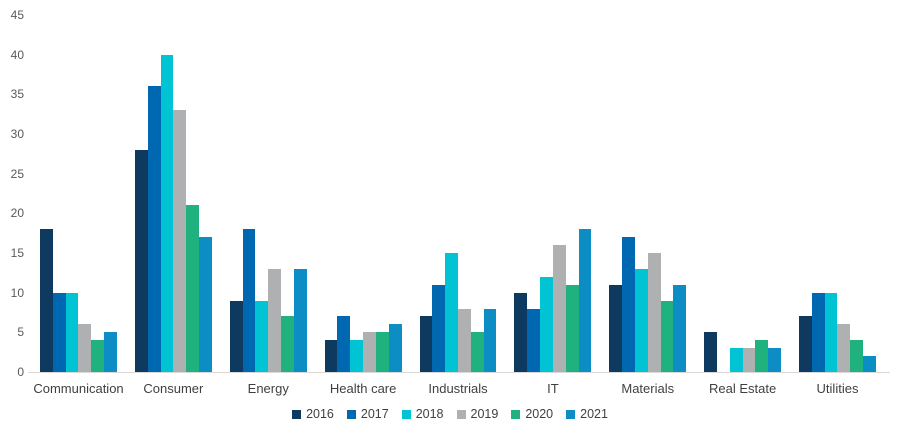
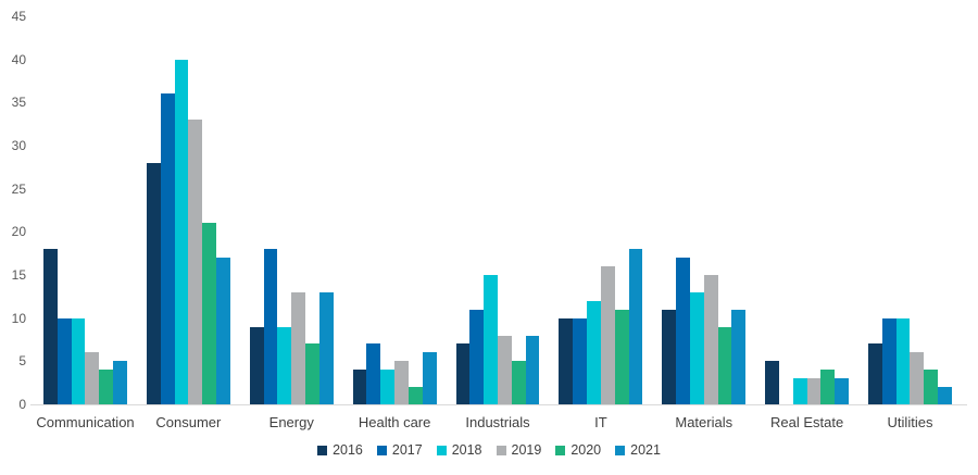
2020/Health care: 5 -> 2
2017/IT: 8 -> 10
